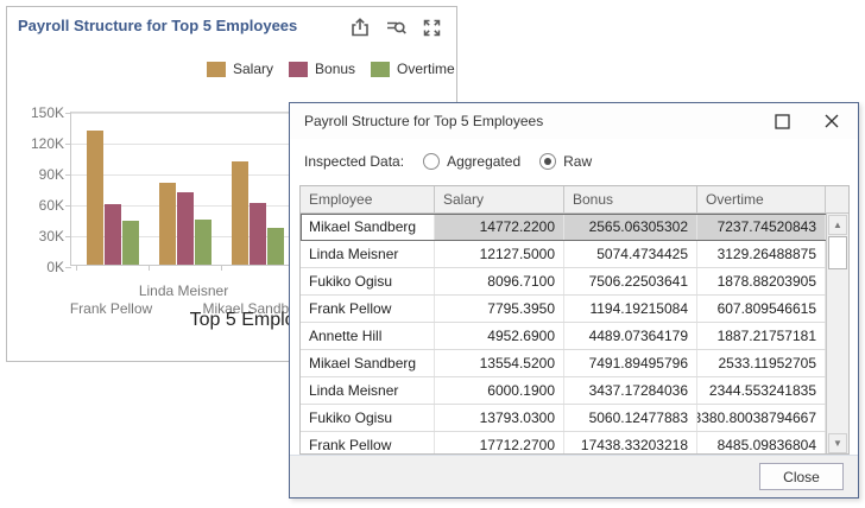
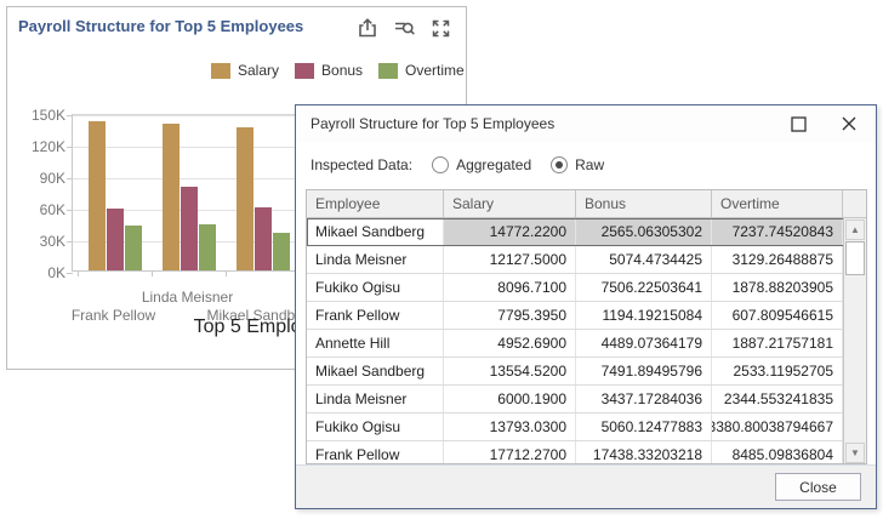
Salary/Frank Pellow: 130K -> 140K
Salary/Linda Meisner: 80K -> 140K
Bonus/Linda Meisner: 70K -> 80K
Salary/Mikael Sandberg: 100K -> 140K
